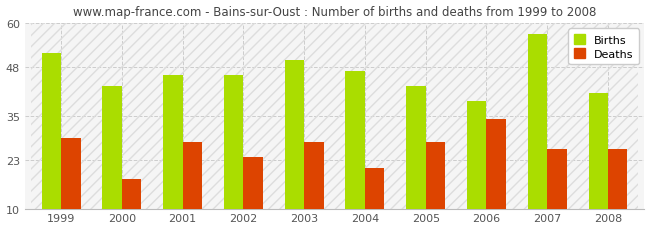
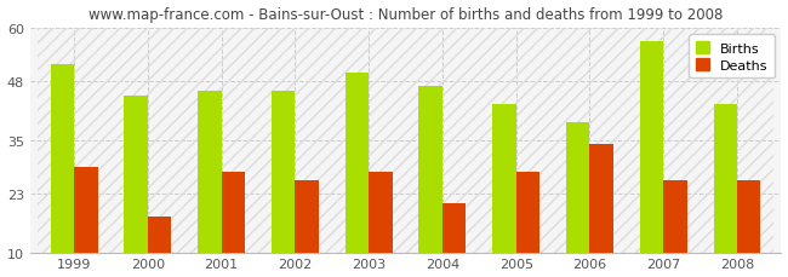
Births/2000: 43 -> 45
Deaths/2002: 24 -> 26
Births/2008: 41 -> 43
